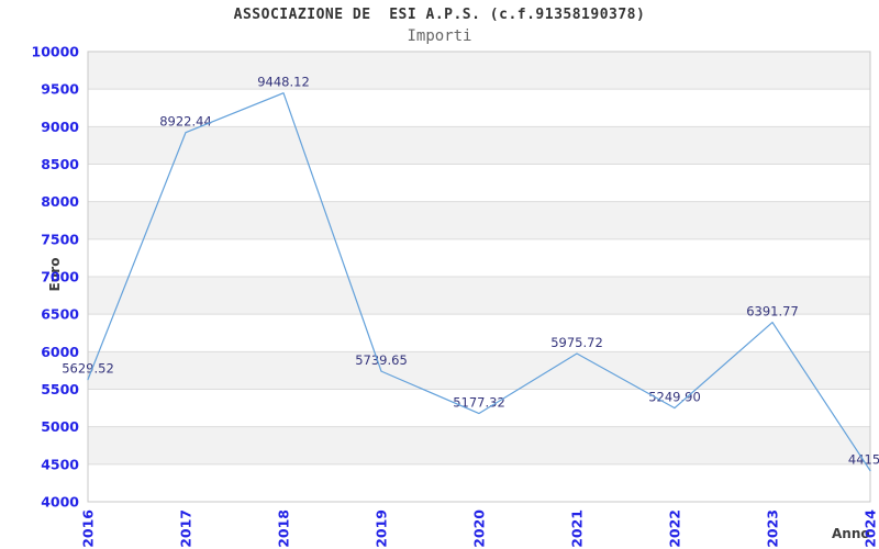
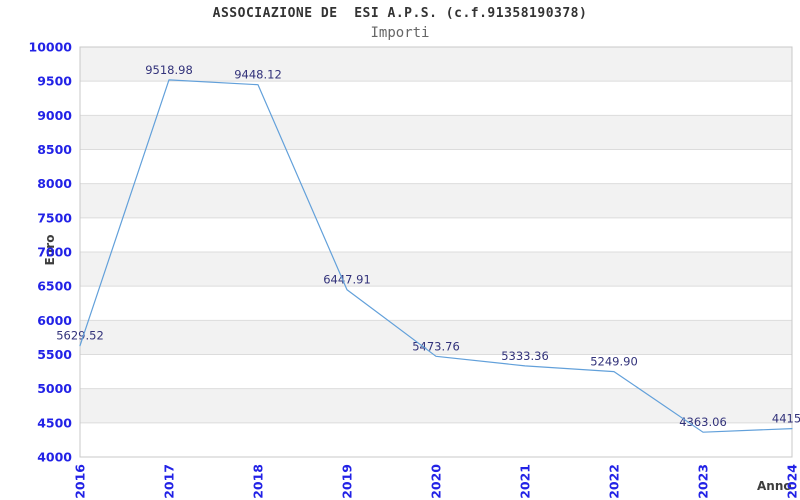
2017: 8922.44 -> 9518.98
2019: 5739.65 -> 6447.91
2020: 5177.32 -> 5473.76
2021: 5975.72 -> 5333.36
2023: 6391.77 -> 4363.06
